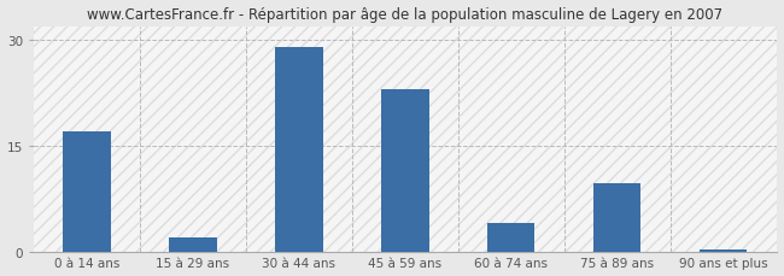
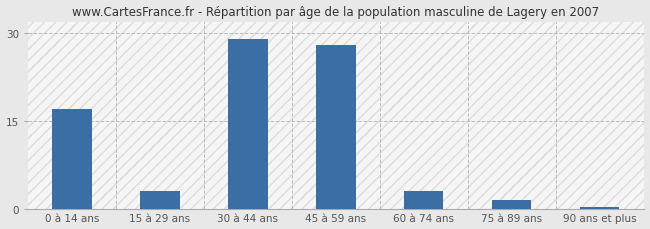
15 à 29 ans: 2.0 -> 3.0
45 à 59 ans: 23.0 -> 28.0
60 à 74 ans: 4.0 -> 3.0
75 à 89 ans: 9.6 -> 1.5
